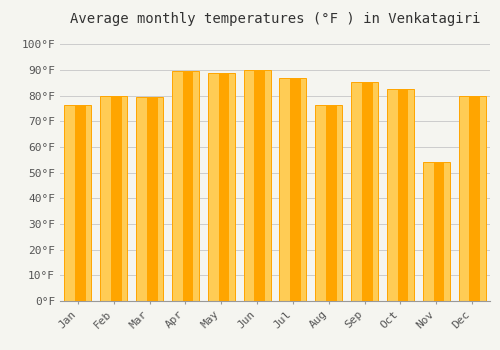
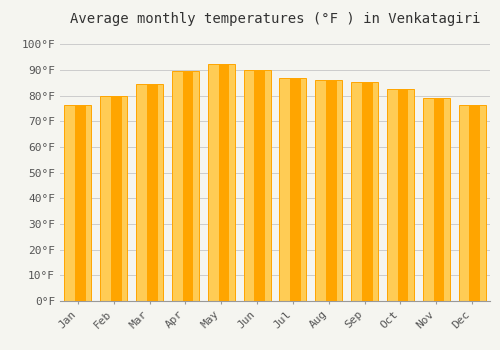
Mar: 79.5°F -> 84.5°F
May: 89.0°F -> 92.5°F
Aug: 76.5°F -> 86.0°F
Nov: 54.0°F -> 79.0°F
Dec: 80.0°F -> 76.5°F
